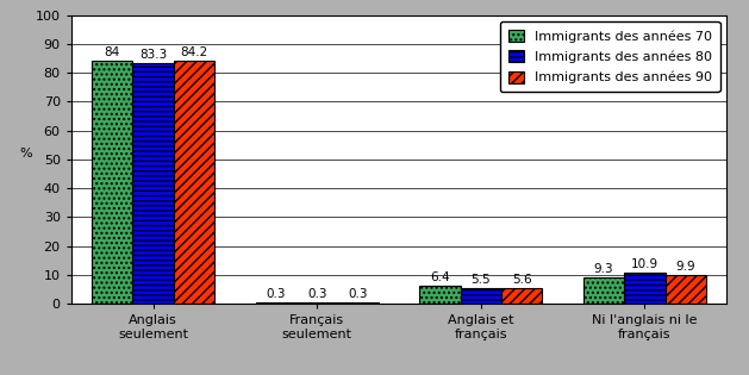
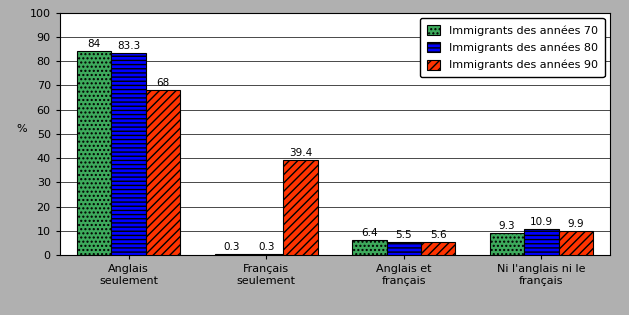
Immigrants des années 90/Anglais seulement: 84.2 -> 68
Immigrants des années 90/Français seulement: 0.3 -> 39.4
